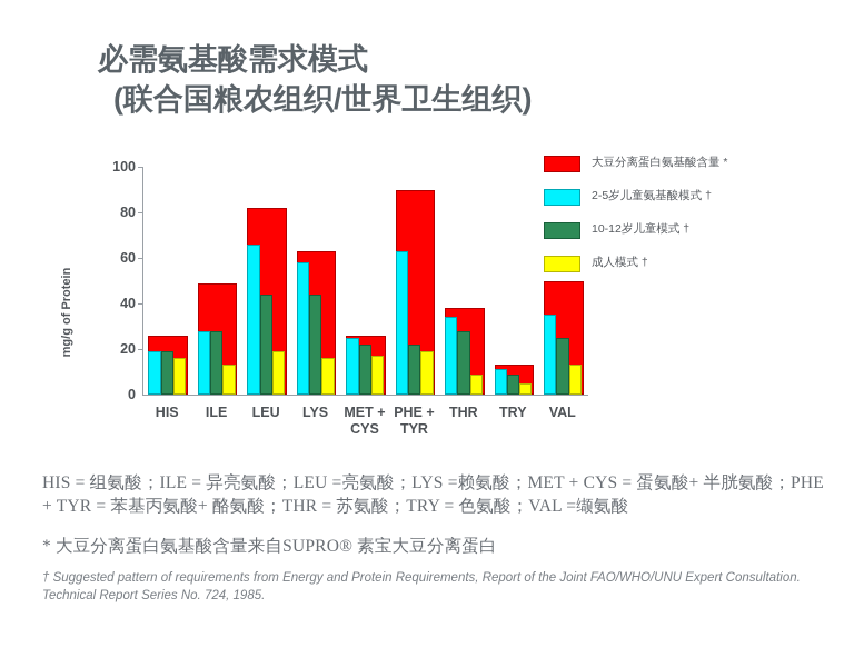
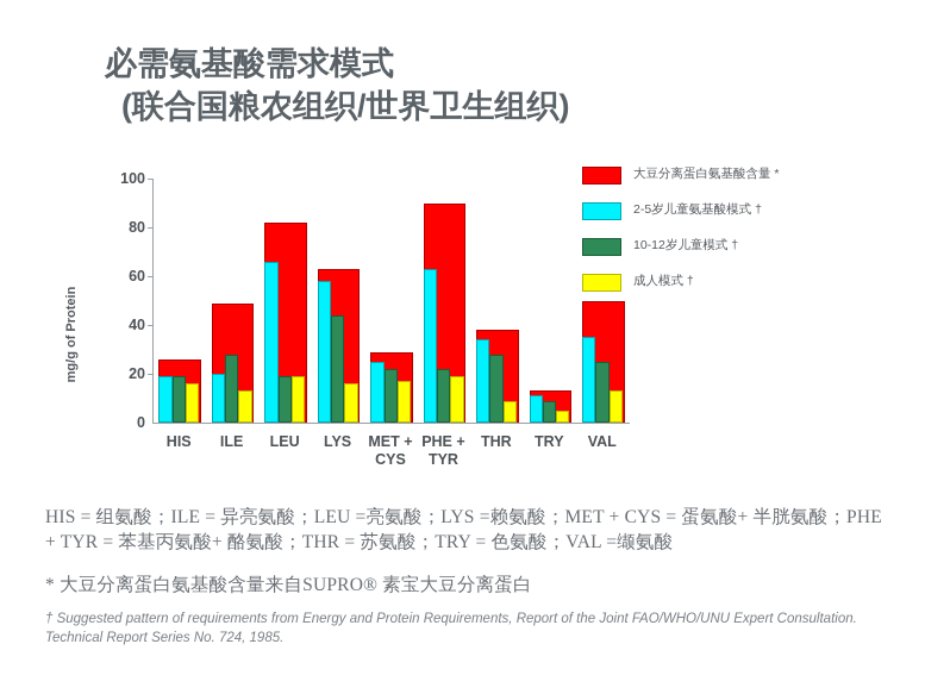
2-5岁儿童氨基酸模式 †/ILE: 28 -> 20
10-12岁儿童模式 †/LEU: 44 -> 19
大豆分离蛋白氨基酸含量 */MET + CYS: 26 -> 29
